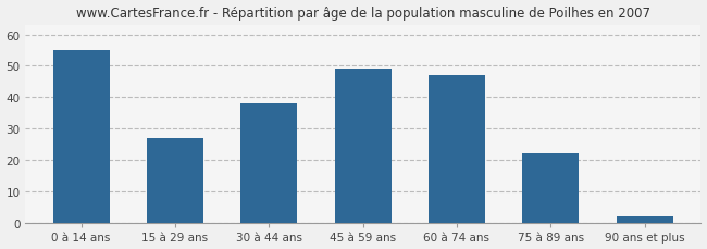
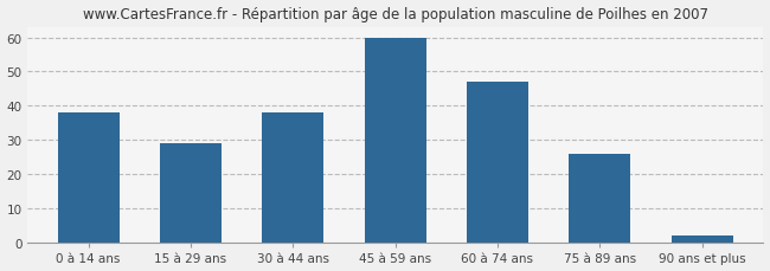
0 à 14 ans: 55 -> 38
15 à 29 ans: 27 -> 29
45 à 59 ans: 49 -> 60
75 à 89 ans: 22 -> 26
